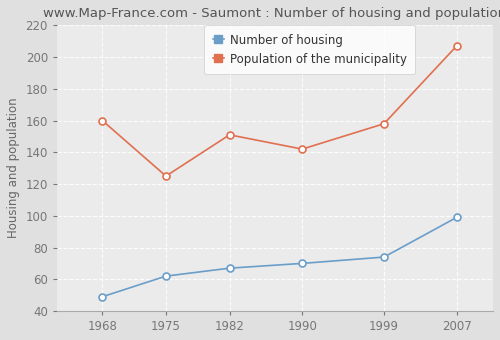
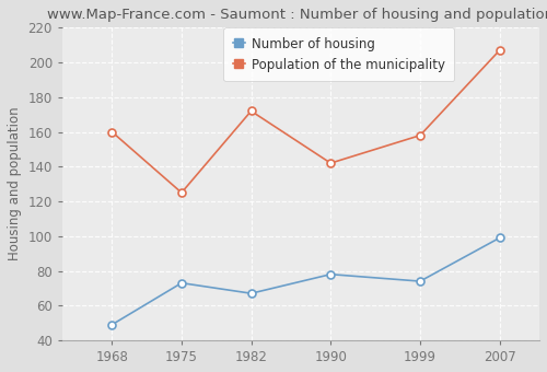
Number of housing/1975: 62 -> 73
Population of the municipality/1982: 151 -> 172
Number of housing/1990: 70 -> 78
